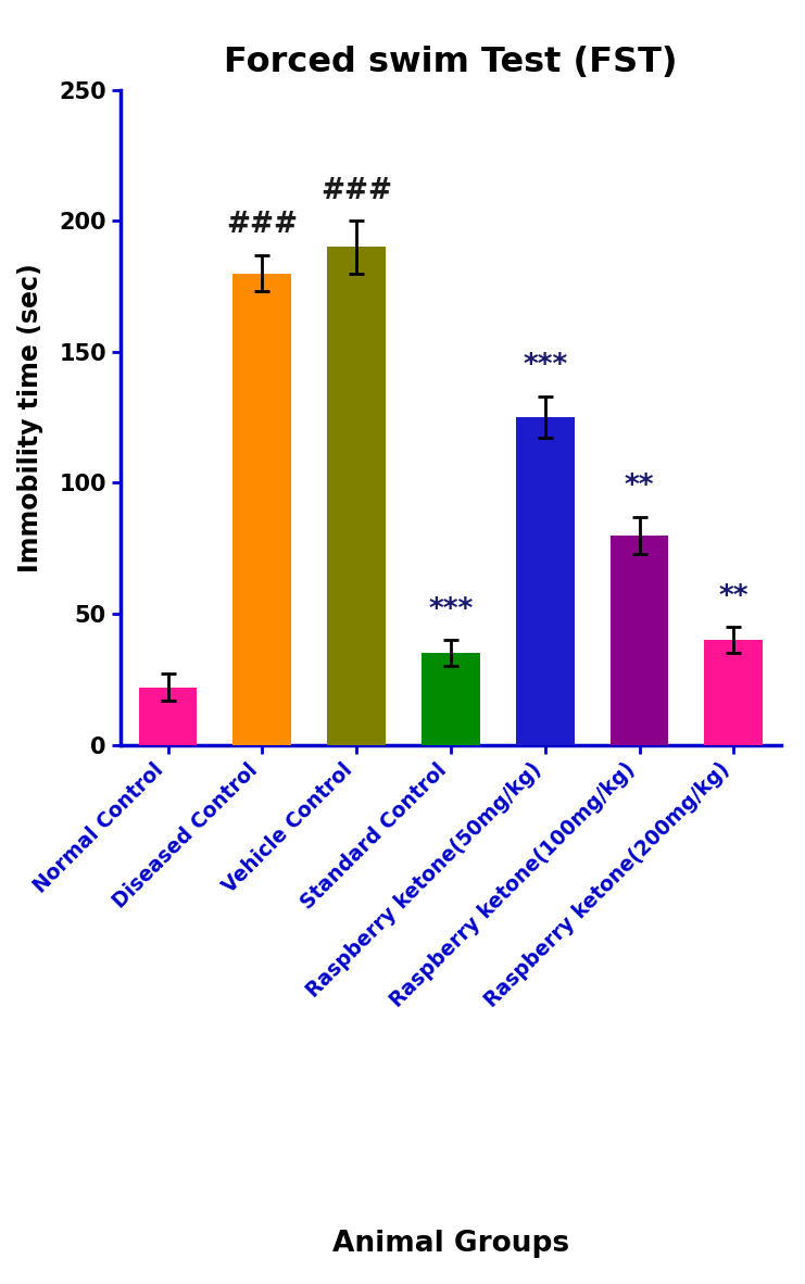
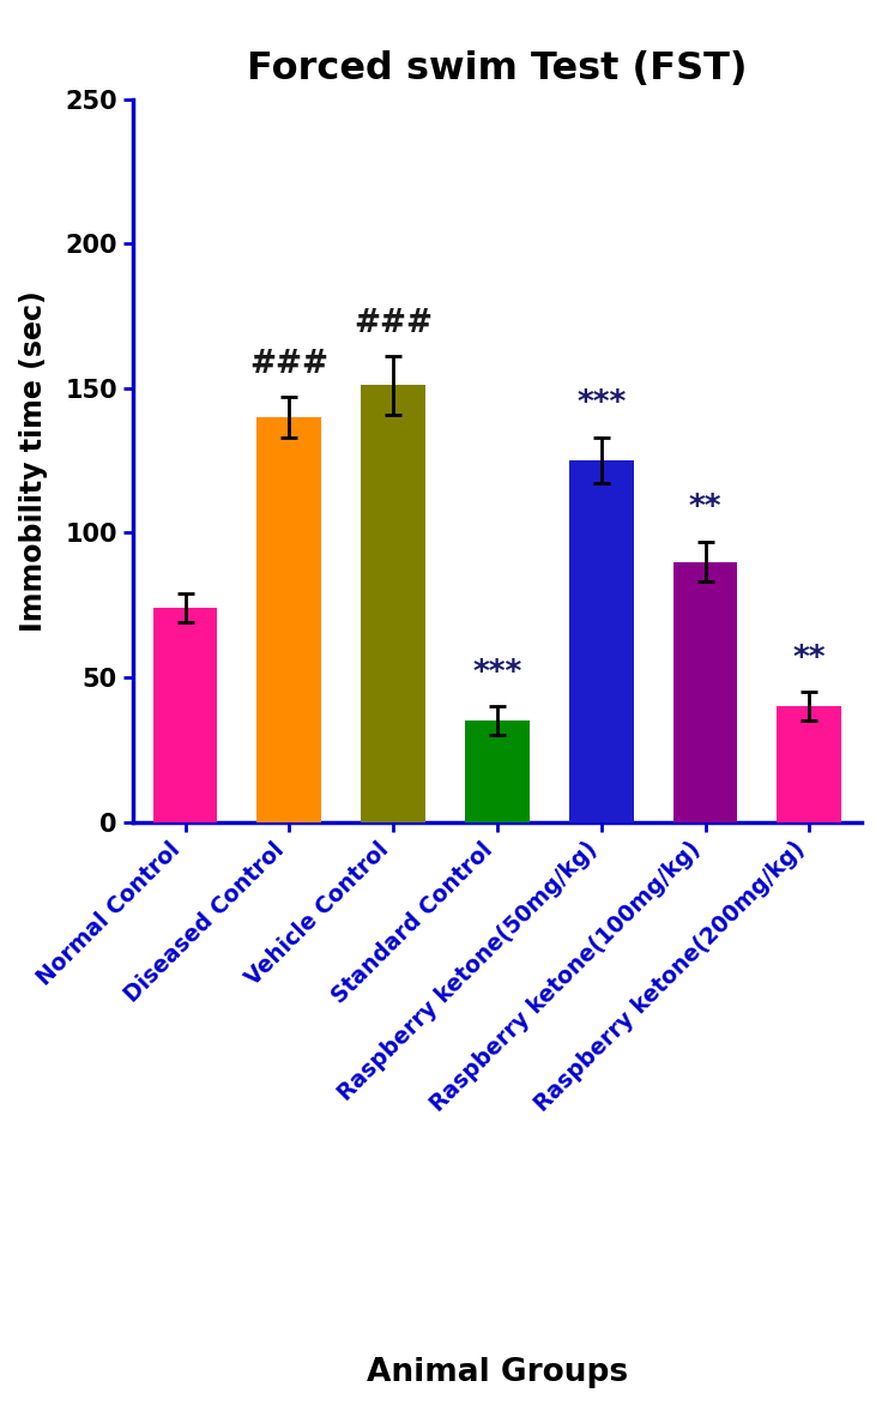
Normal Control: 22 -> 74
Diseased Control: 180 -> 140
Vehicle Control: 190 -> 151
Raspberry ketone(100mg/kg): 80 -> 90
